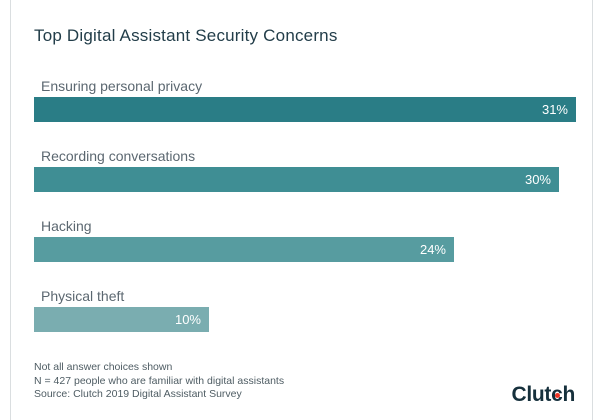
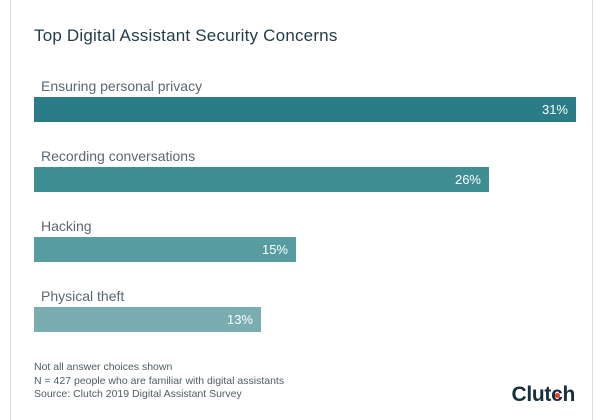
Recording conversations: 30% -> 26%
Hacking: 24% -> 15%
Physical theft: 10% -> 13%
